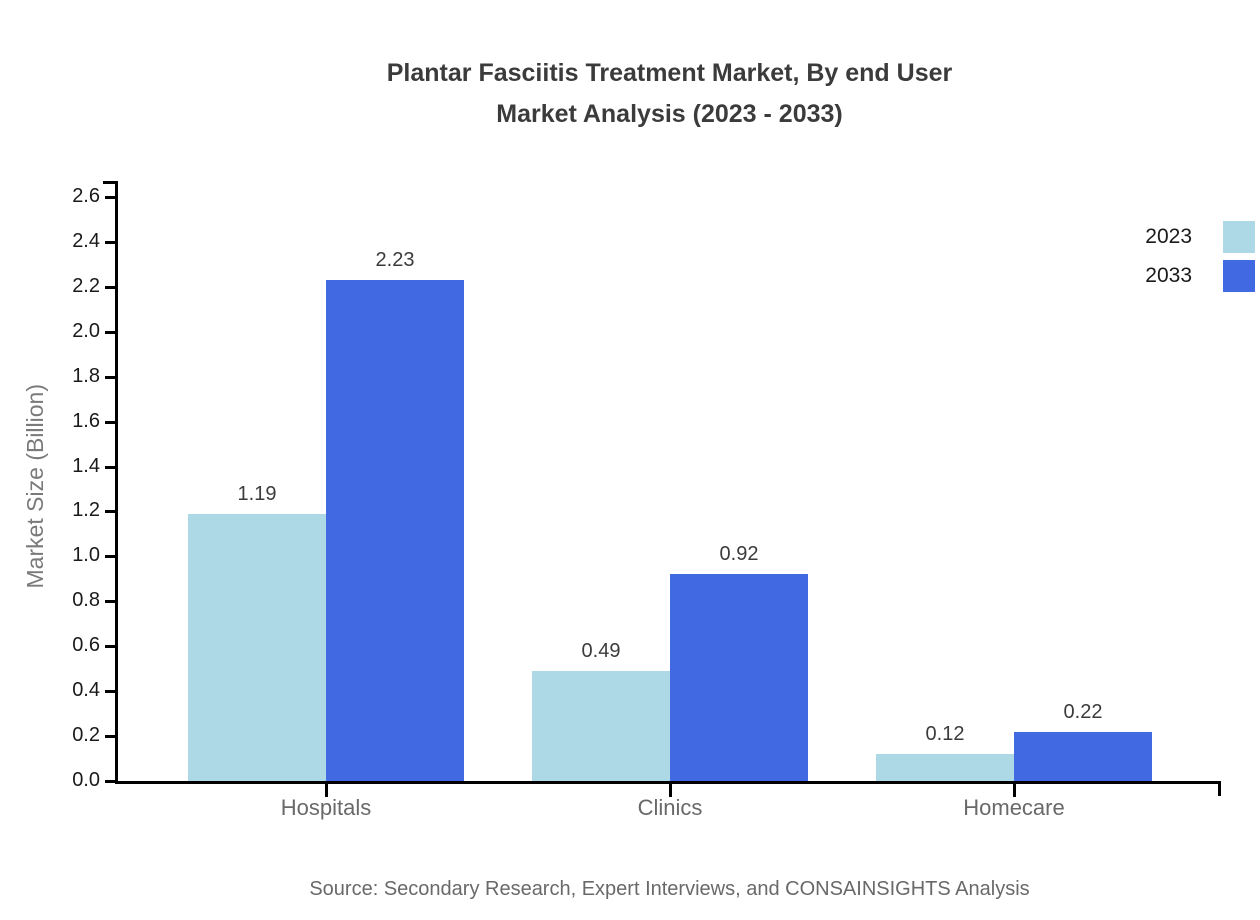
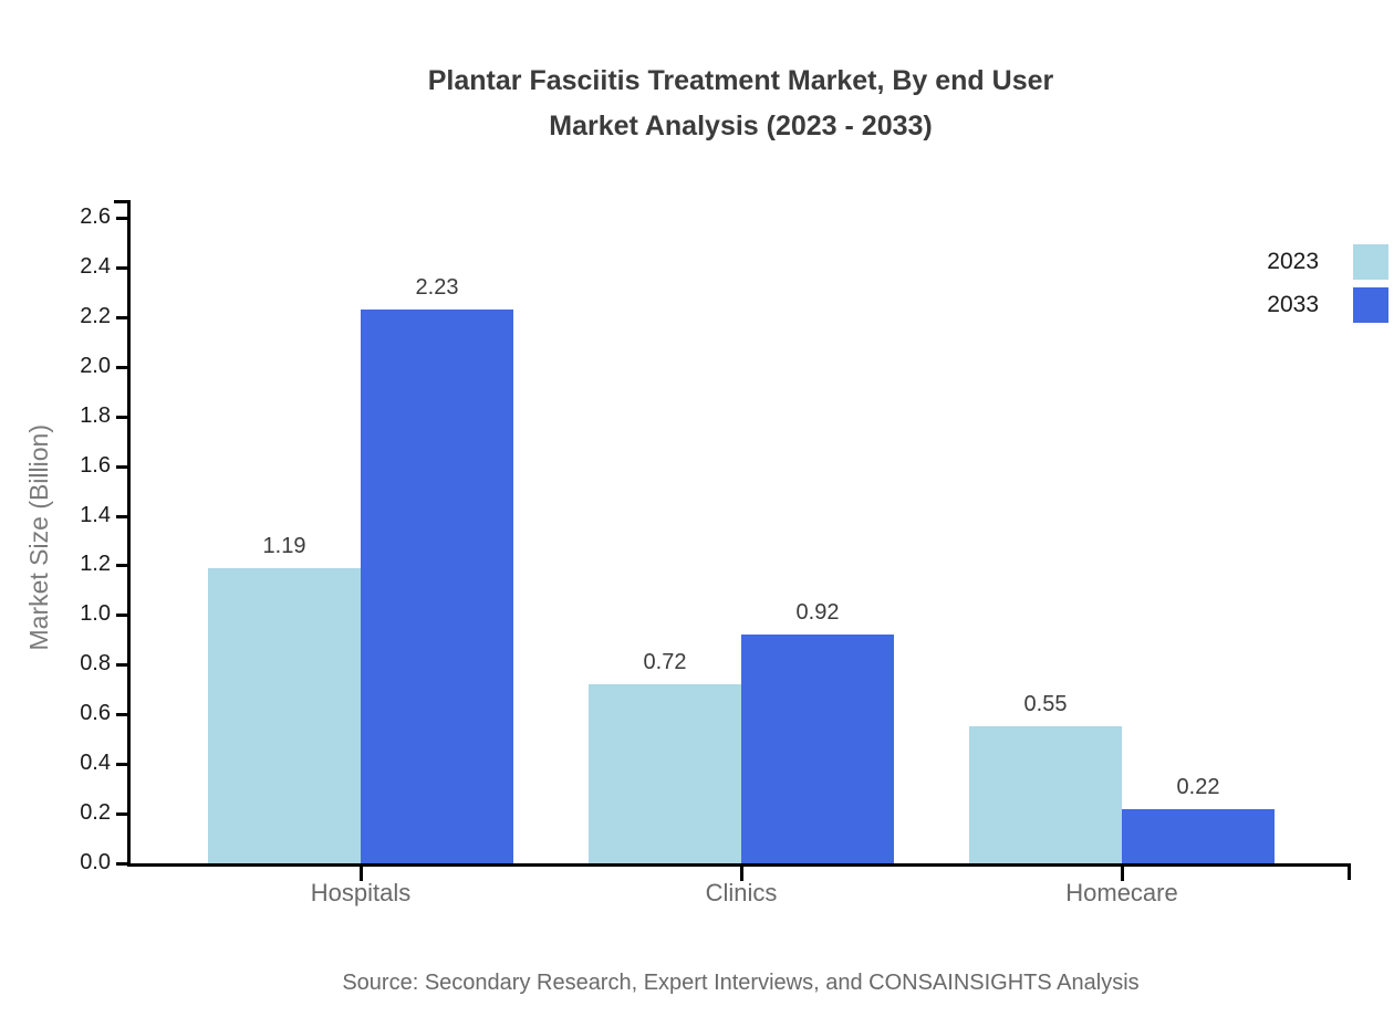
2023/Clinics: 0.49 -> 0.72
2023/Homecare: 0.12 -> 0.55
